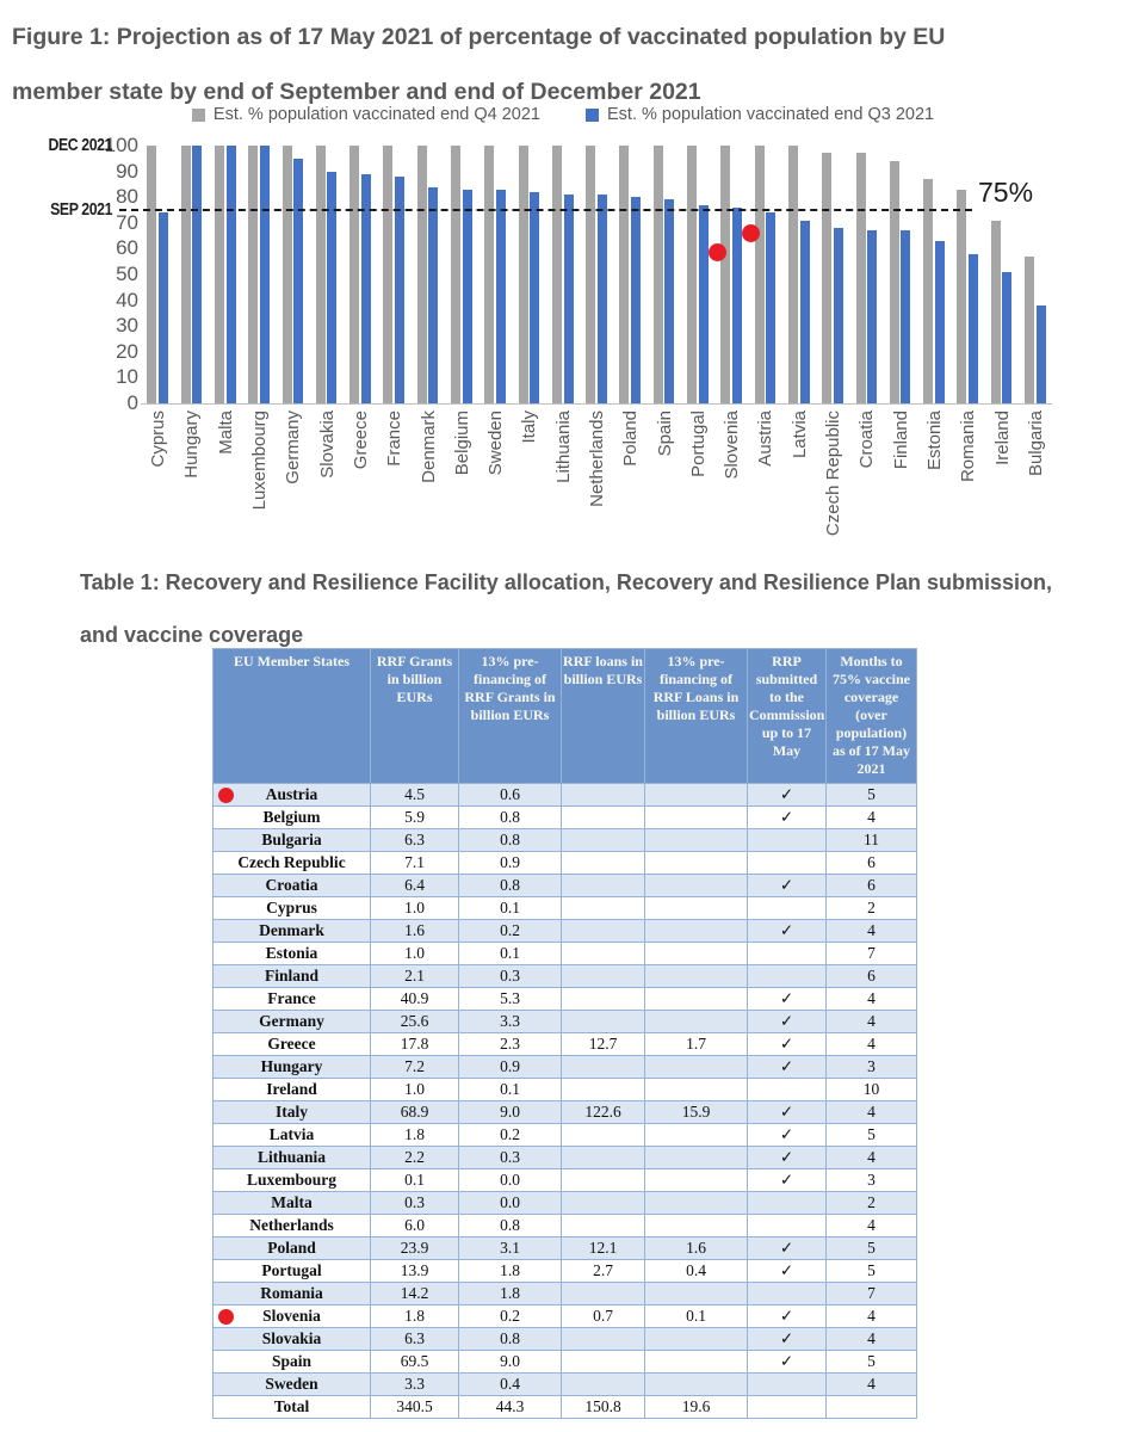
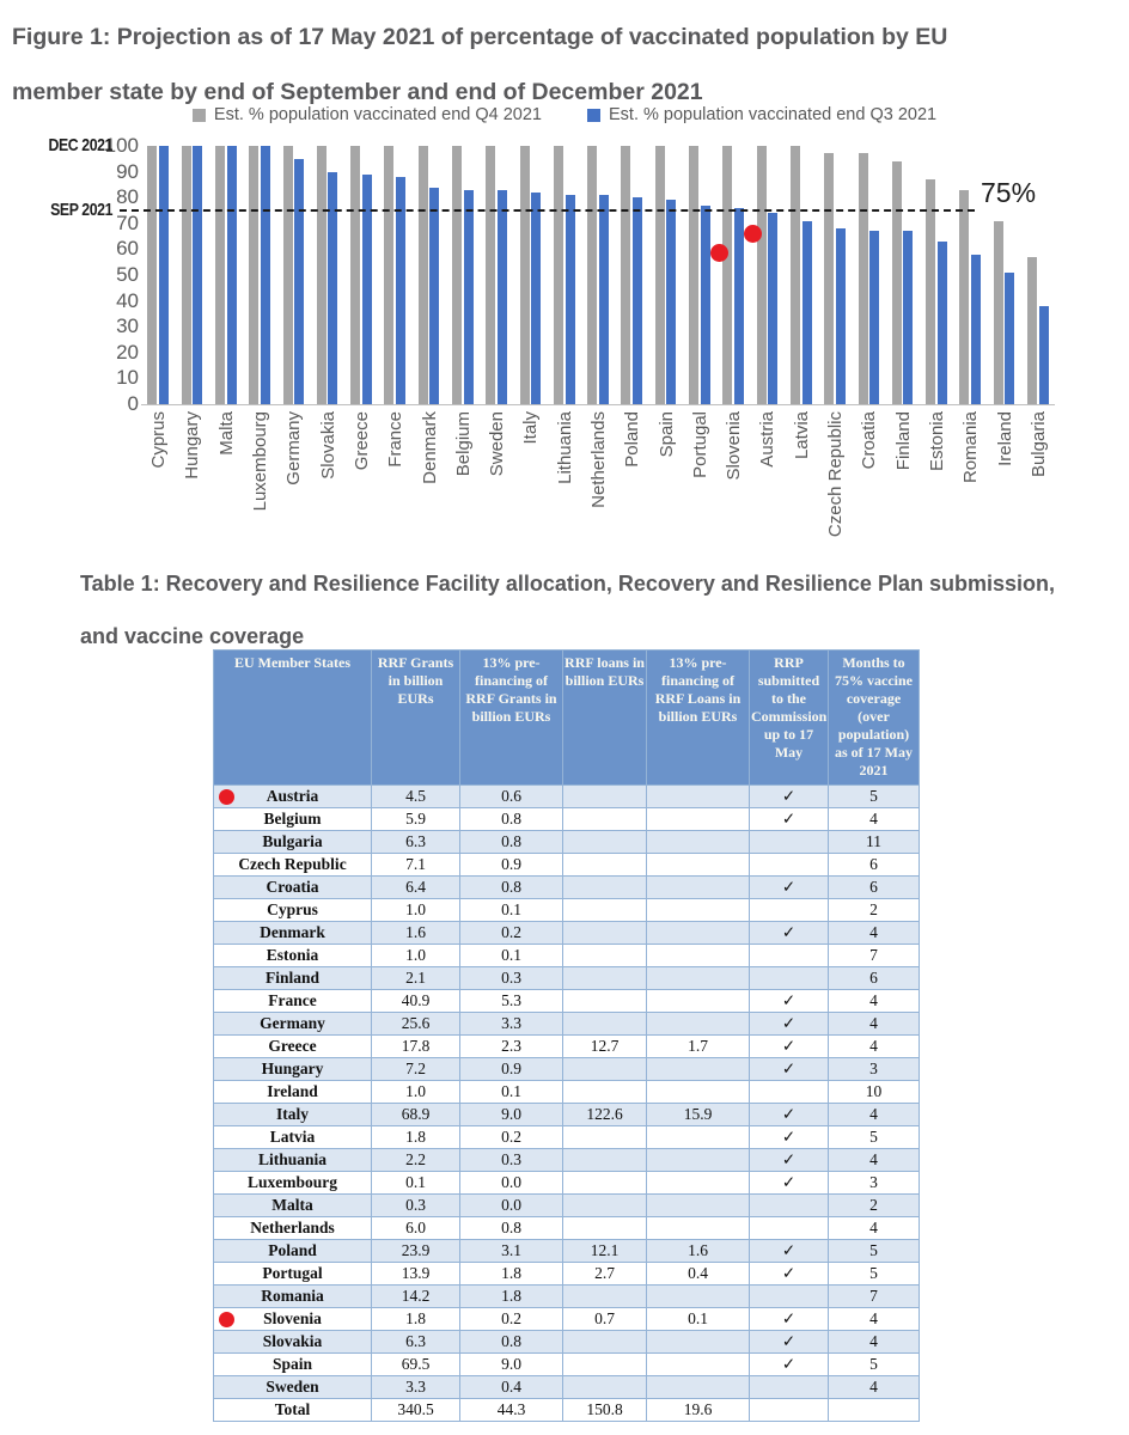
Est. % population vaccinated end Q3 2021/Cyprus: 74 -> 100
